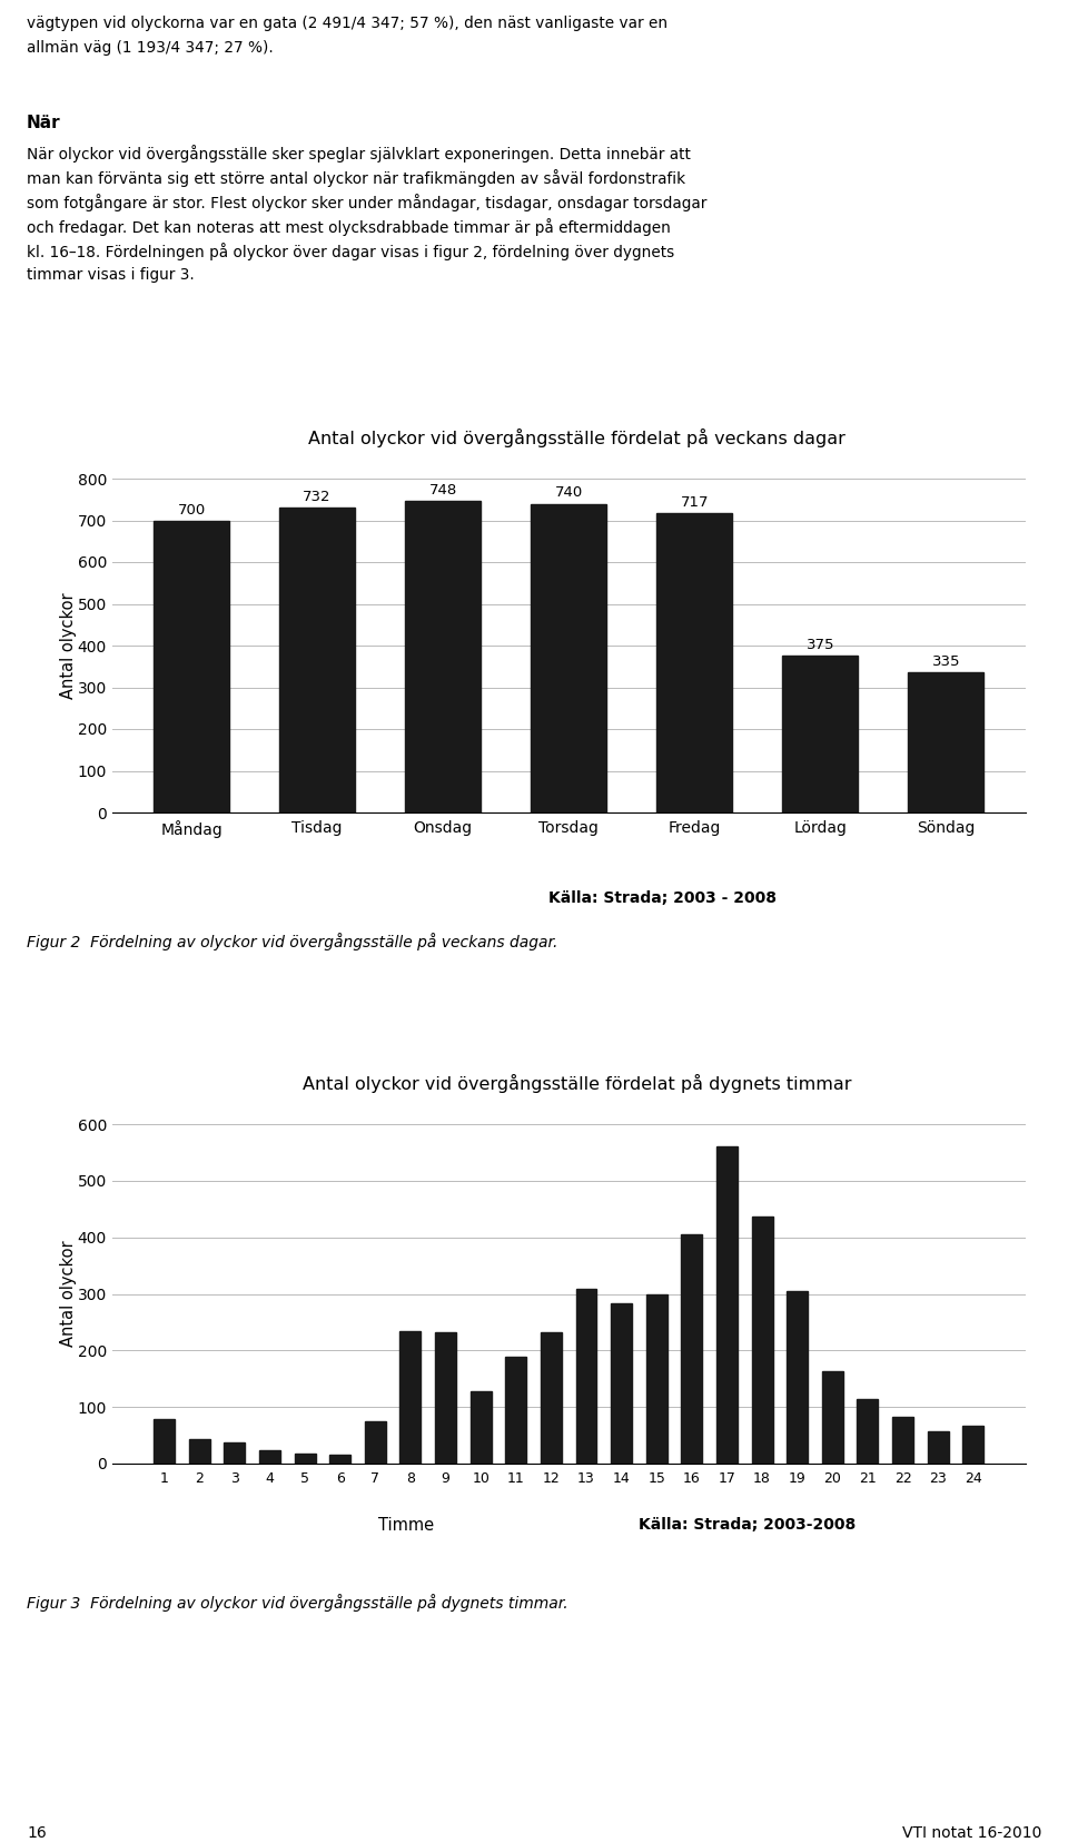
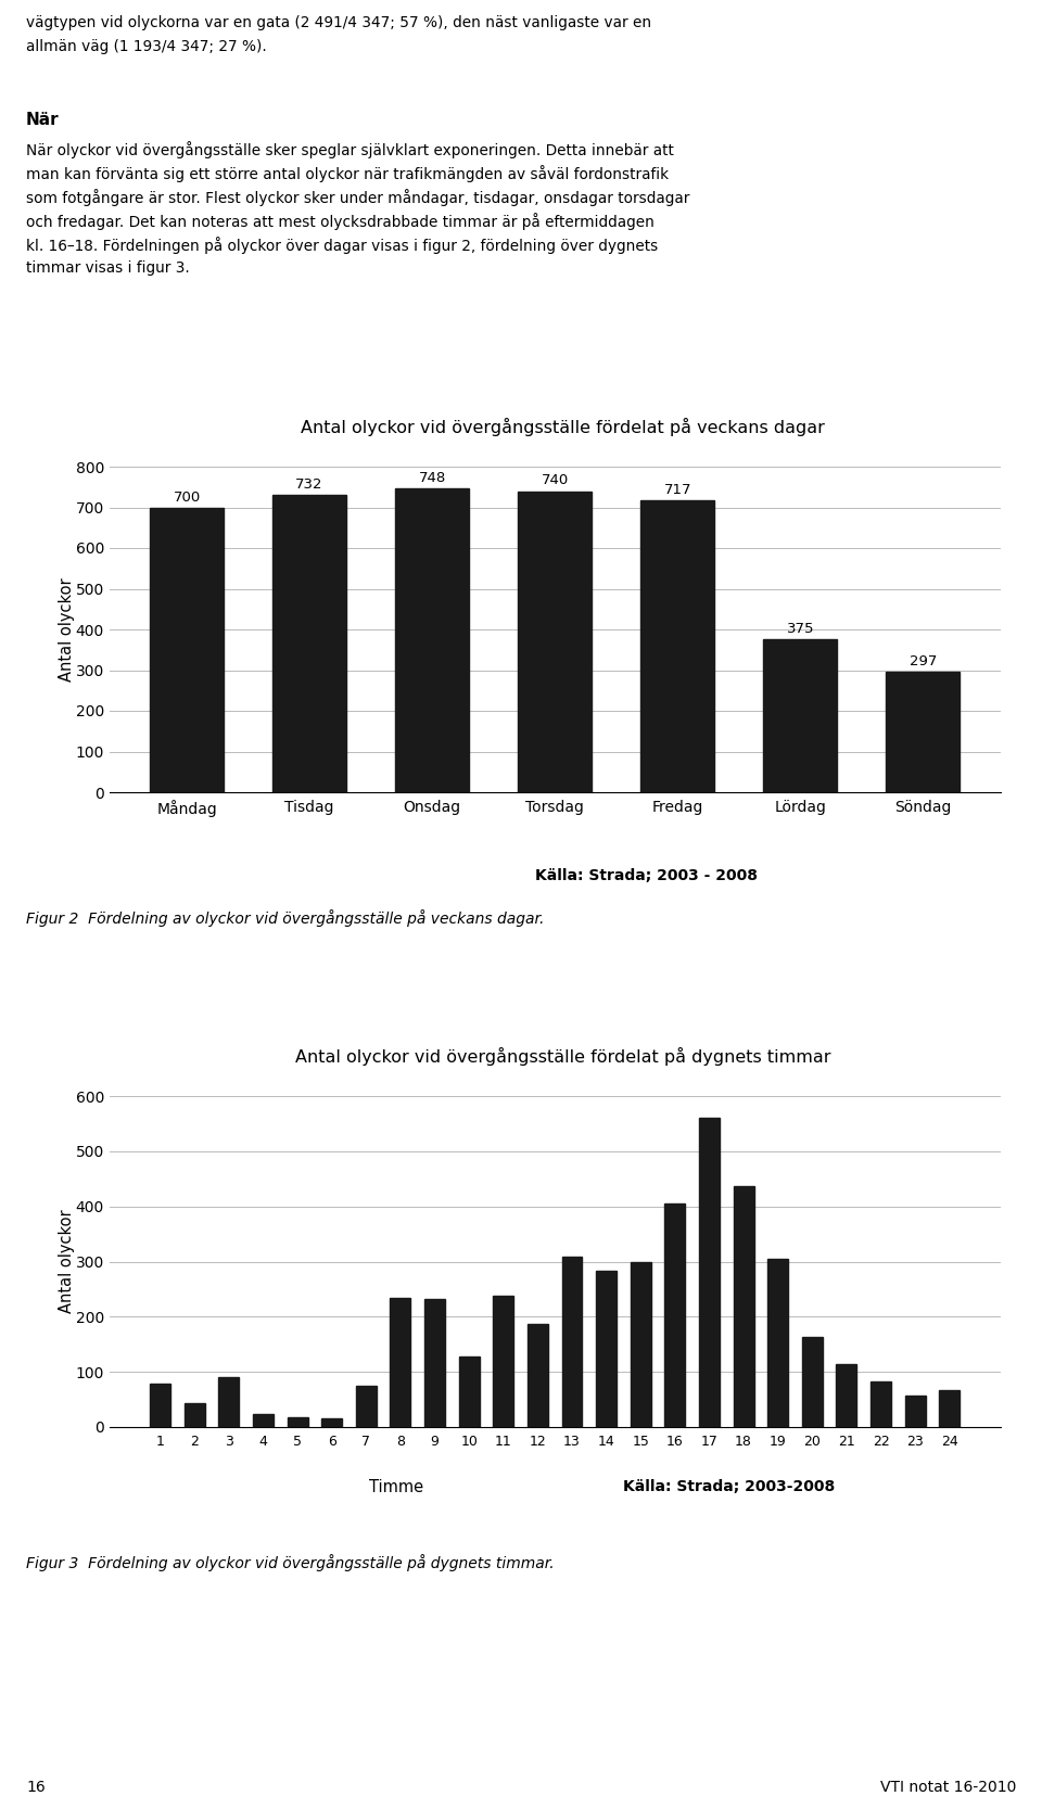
Söndag: 335 -> 297
3: 37 -> 90
11: 188 -> 238
12: 232 -> 186
